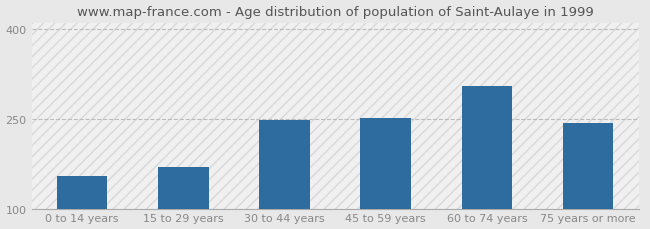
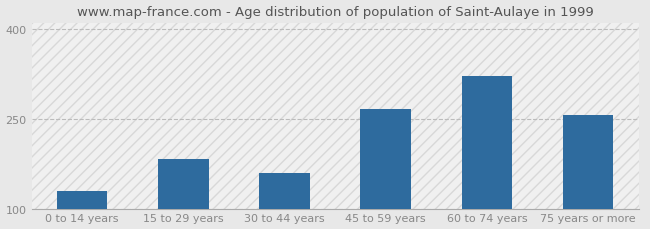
0 to 14 years: 155 -> 130
15 to 29 years: 170 -> 182
30 to 44 years: 248 -> 160
45 to 59 years: 251 -> 266
60 to 74 years: 305 -> 322
75 years or more: 243 -> 256
